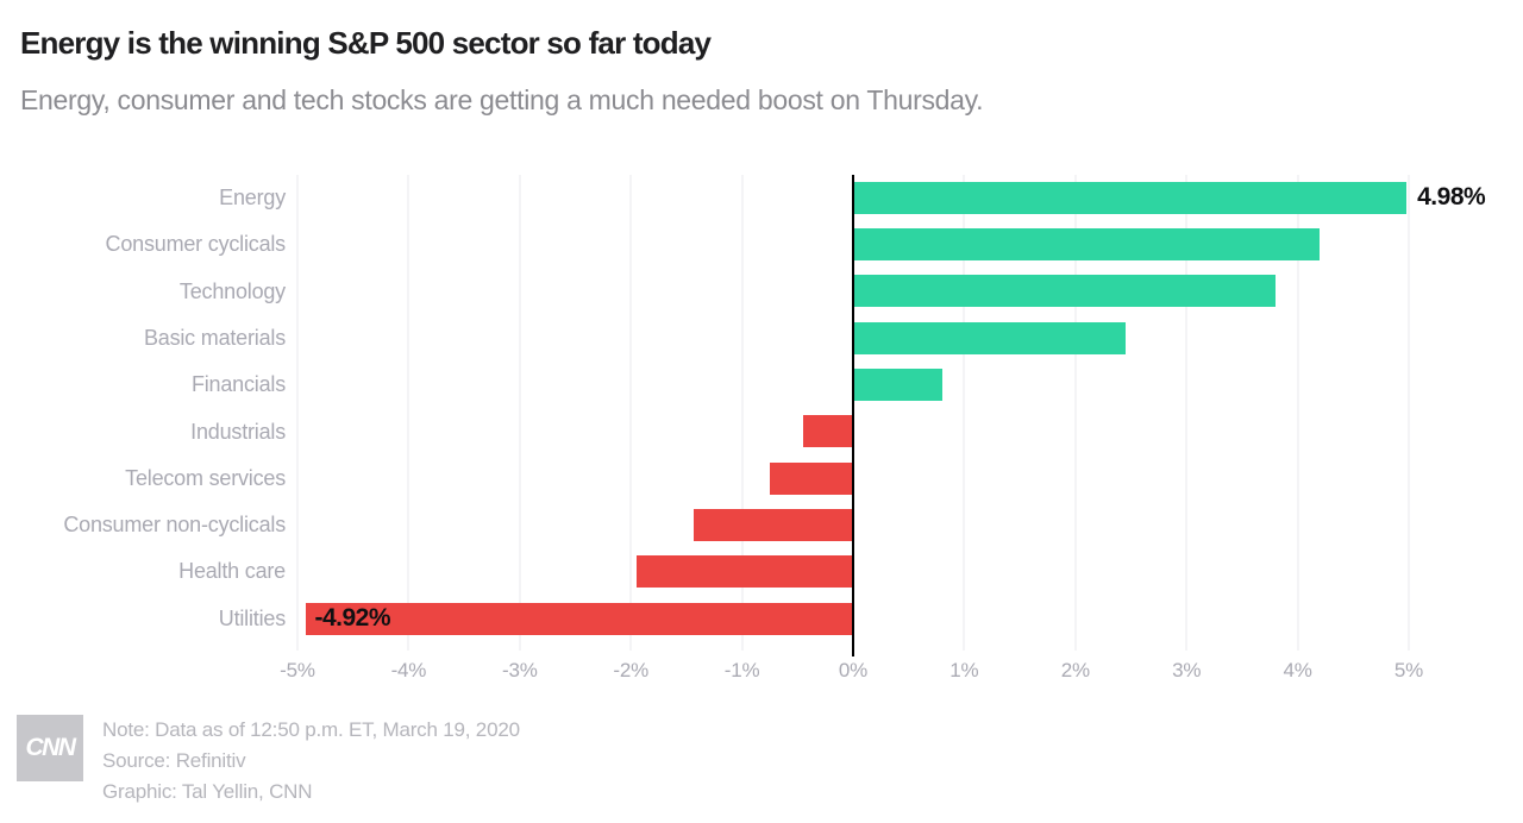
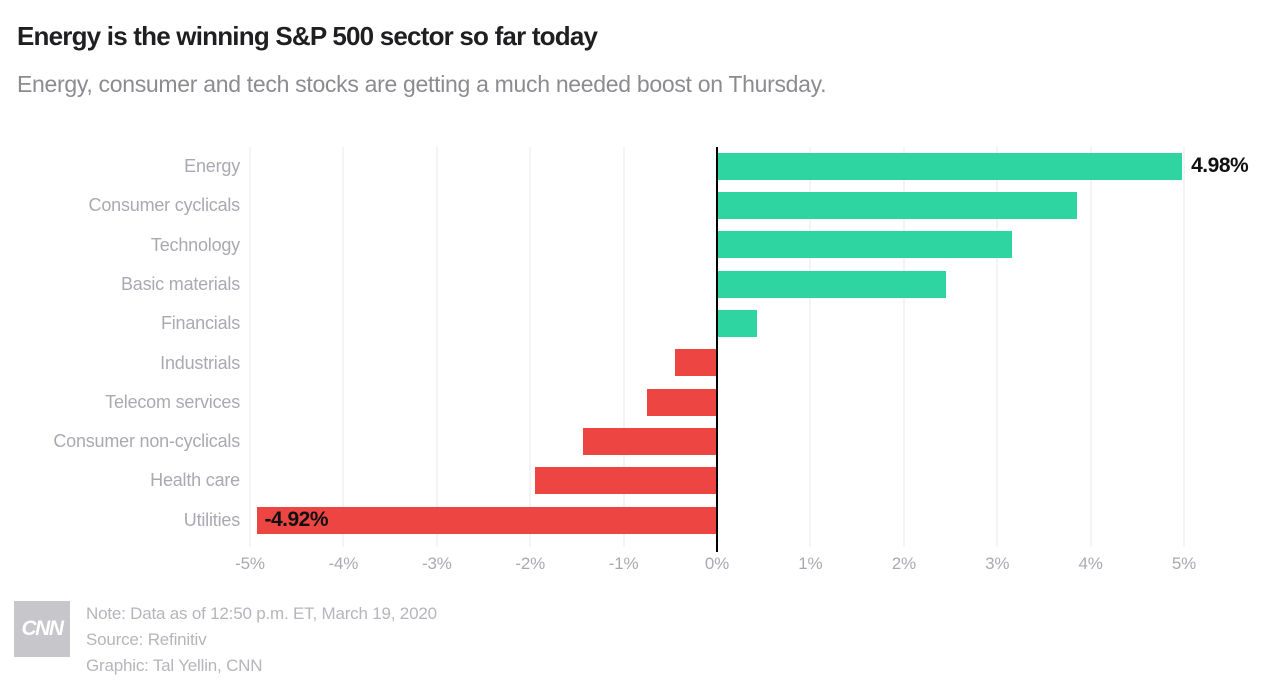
Consumer cyclicals: 4.2% -> 3.9%
Technology: 3.8% -> 3.2%
Financials: 0.8% -> 0.4%
